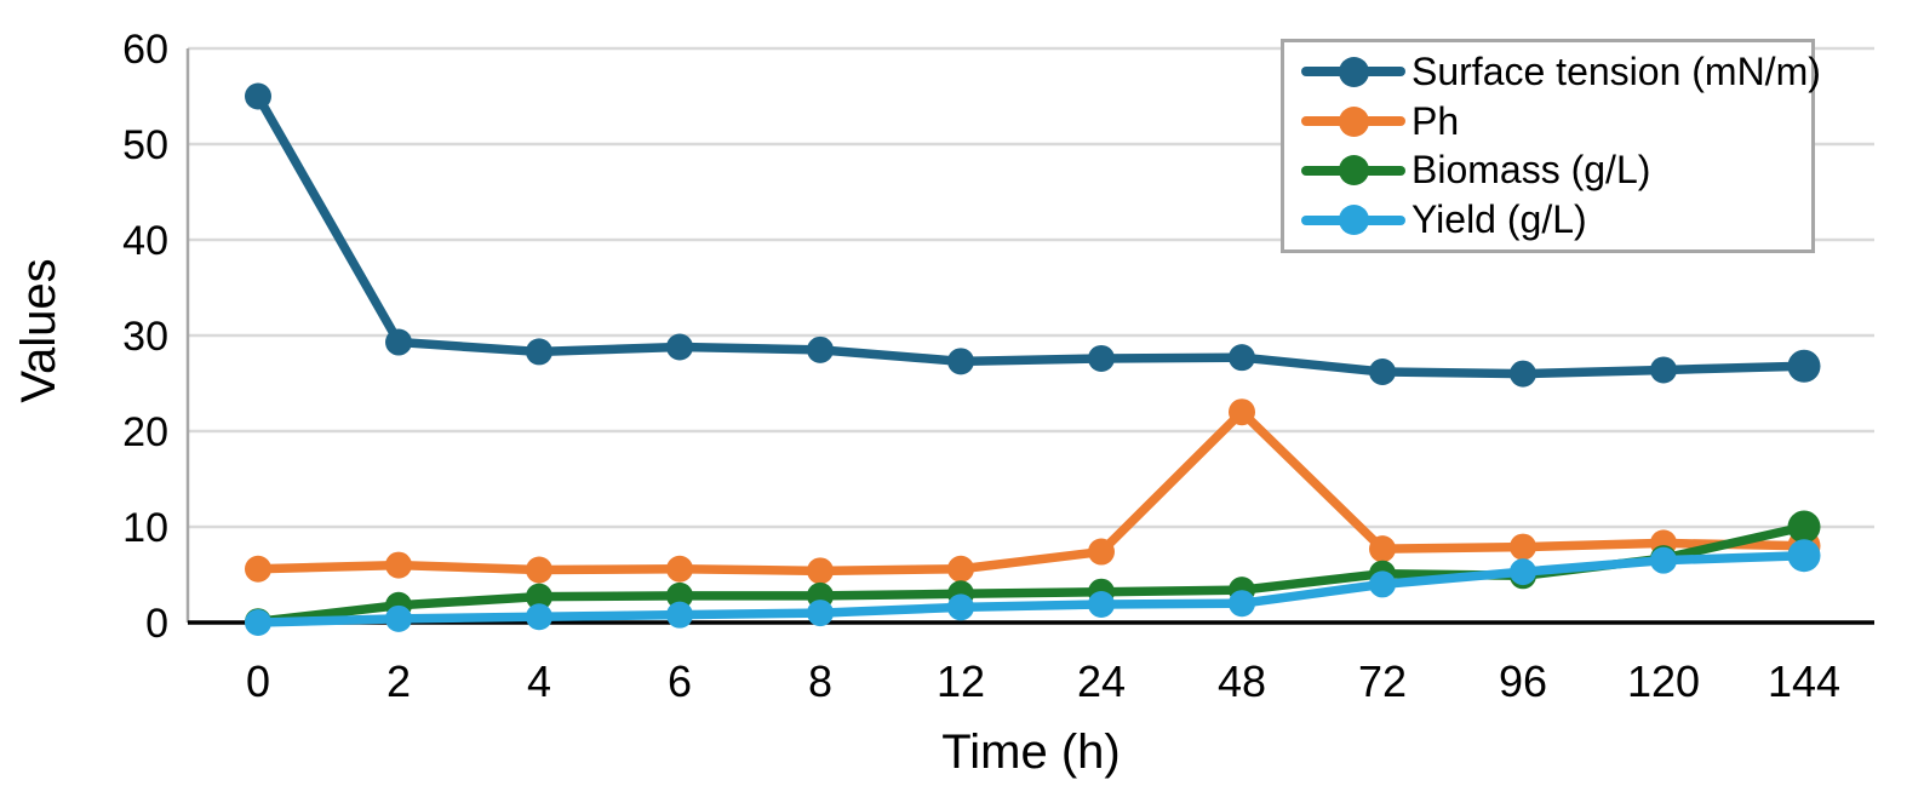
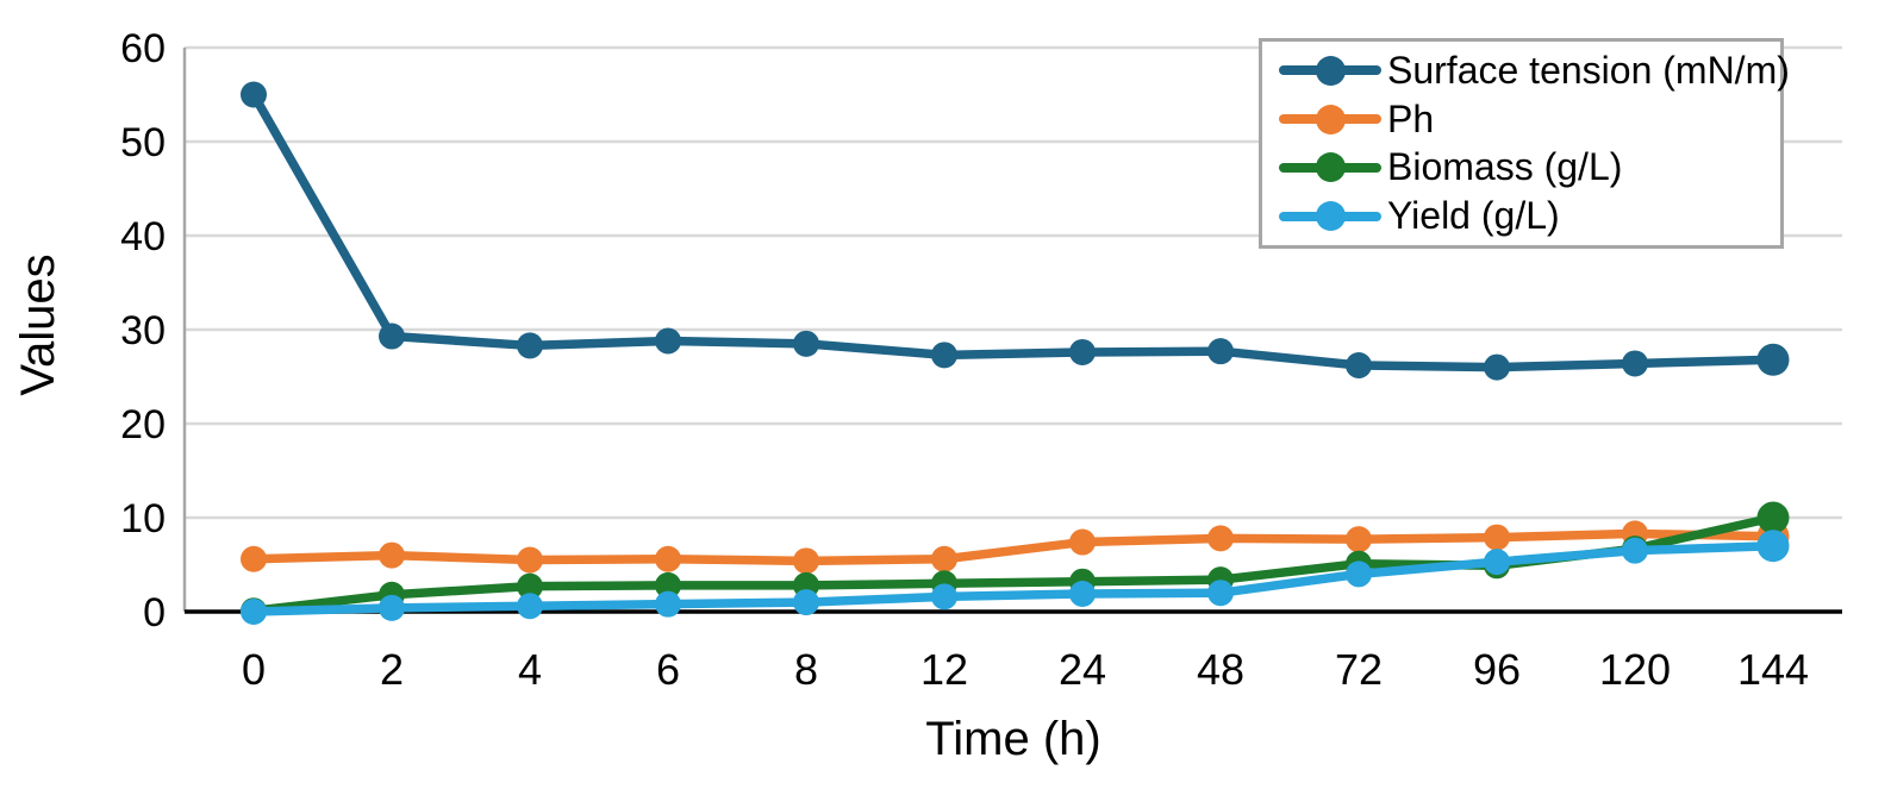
Ph/48: 22 -> 8
